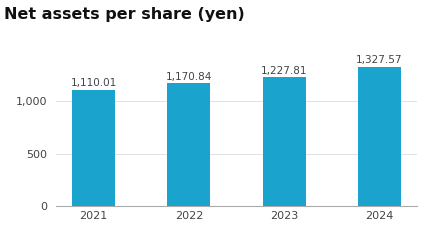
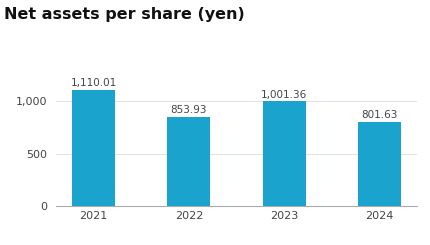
2022: 1,170.84 -> 853.93
2023: 1,227.81 -> 1,001.36
2024: 1,327.57 -> 801.63
